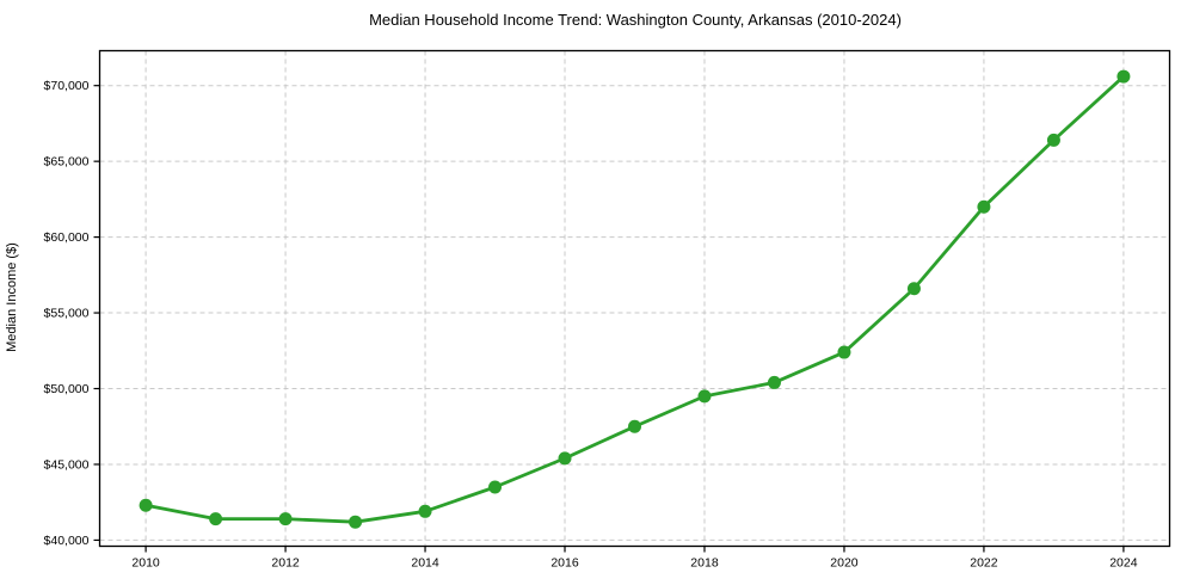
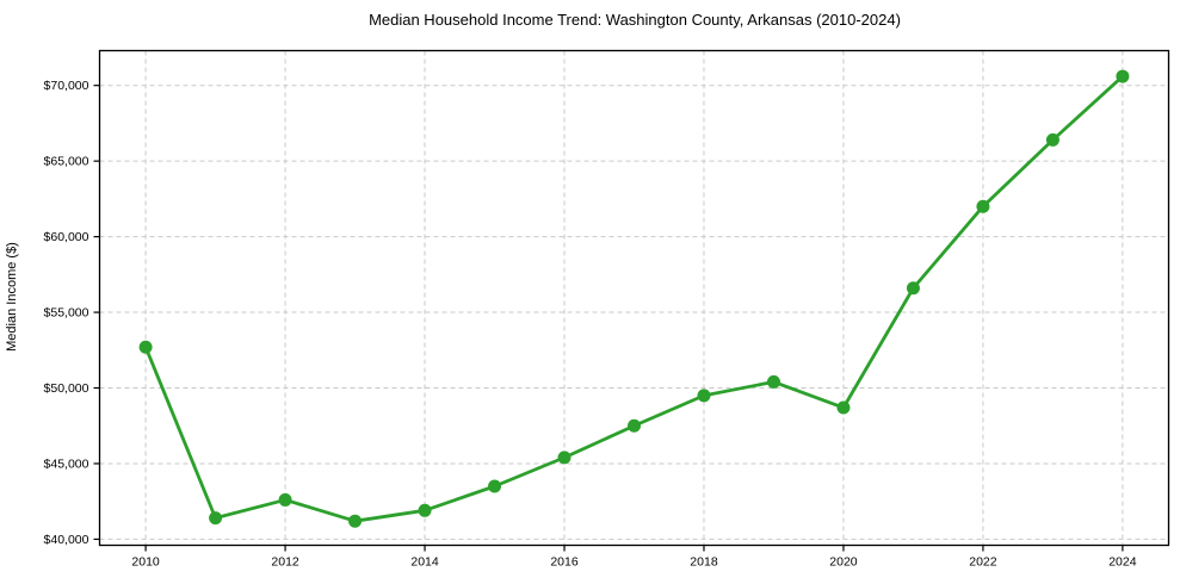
2010: $42300 -> $52700
2012: $41400 -> $42600
2020: $52400 -> $48700
